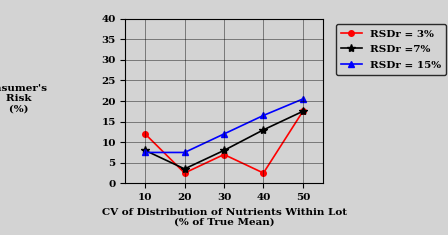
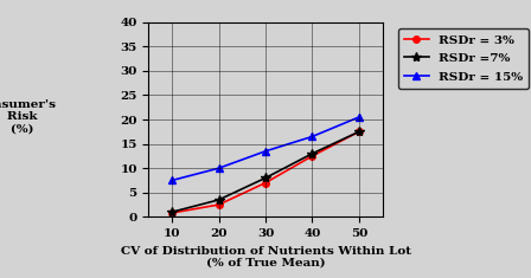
RSDr = 3%/10: 12.0 -> 0.8
RSDr =7%/10: 8.0 -> 1.0
RSDr = 15%/20: 7.5 -> 10.0
RSDr = 15%/30: 12.0 -> 13.5
RSDr = 3%/40: 2.5 -> 12.5
